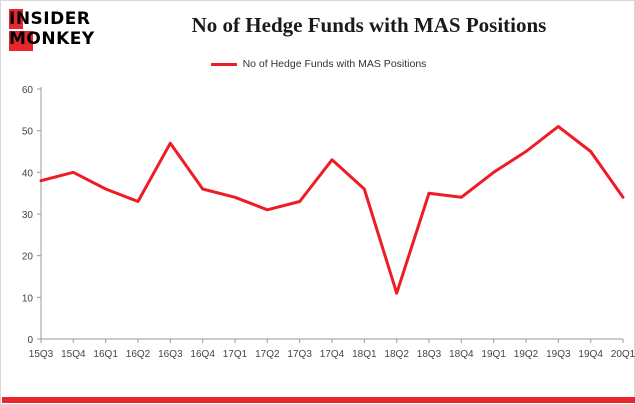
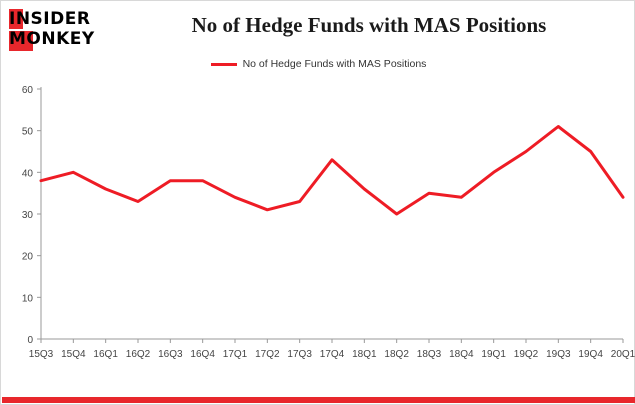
16Q3: 47 -> 38
16Q4: 36 -> 38
18Q2: 11 -> 30
